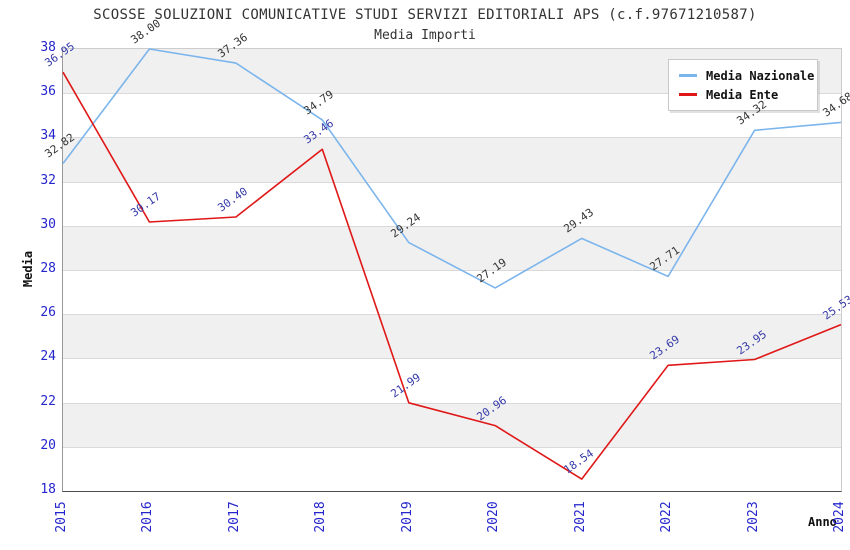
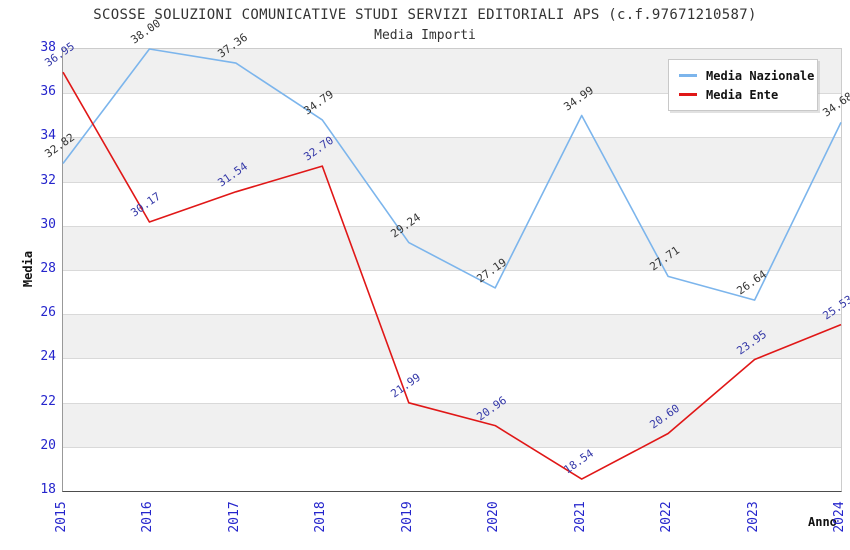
Media Ente/2017: 30.40 -> 31.54
Media Ente/2018: 33.46 -> 32.70
Media Nazionale/2021: 29.43 -> 34.99
Media Ente/2022: 23.69 -> 20.60
Media Nazionale/2023: 34.32 -> 26.64
